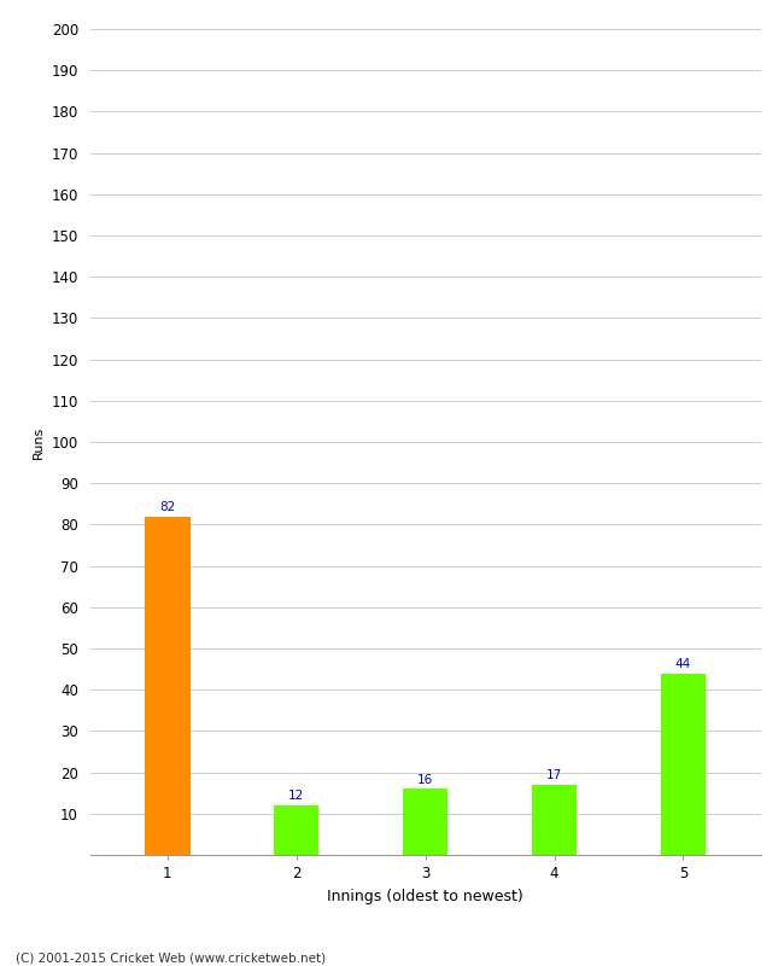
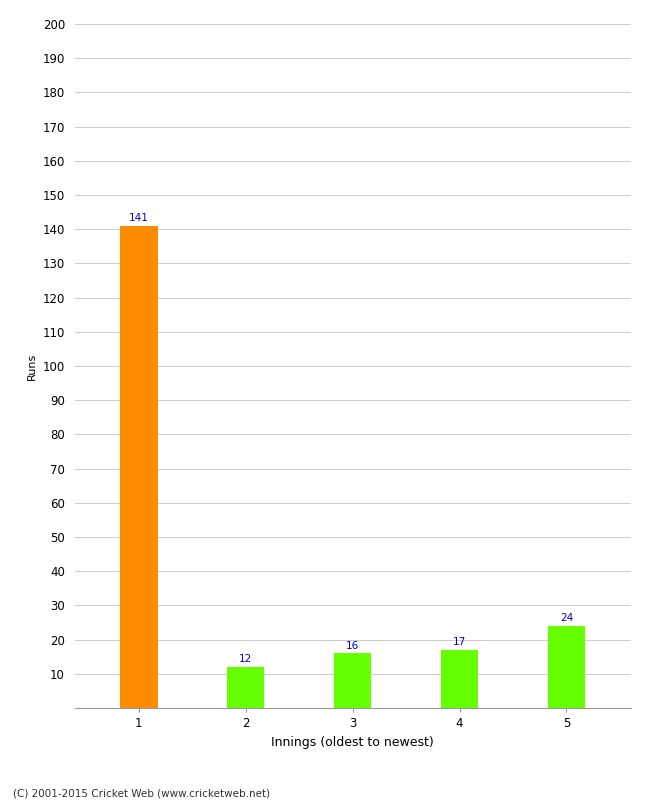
1: 82 -> 141
5: 44 -> 24
